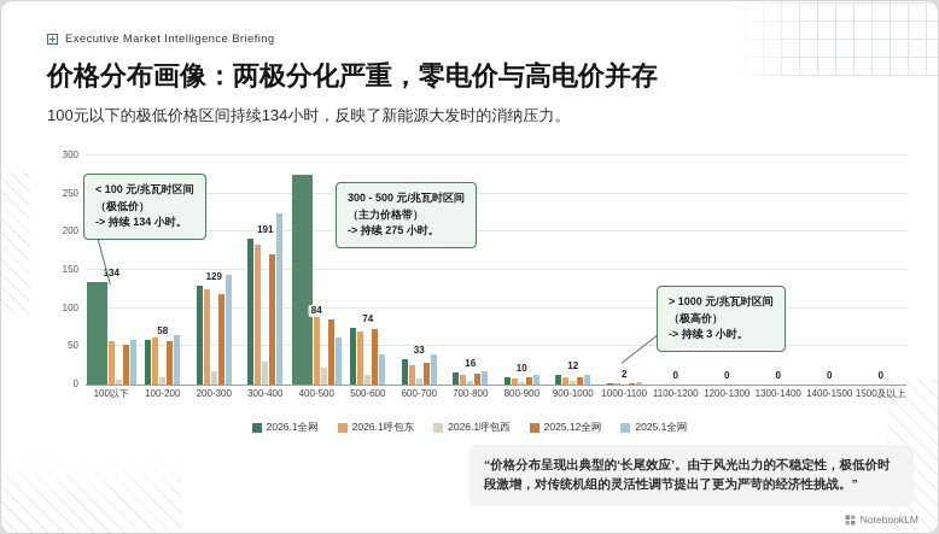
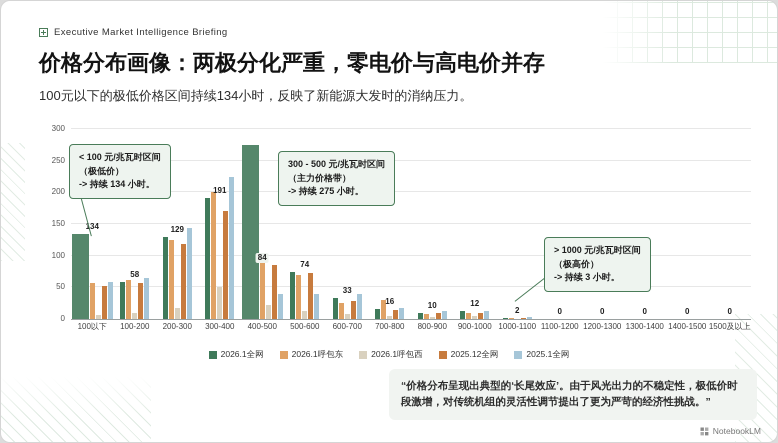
2026.1呼包东/300-400: 180 -> 200
2026.1呼包西/300-400: 30 -> 50
2025.1全网/400-500: 60 -> 40
2026.1呼包东/700-800: 10 -> 30
